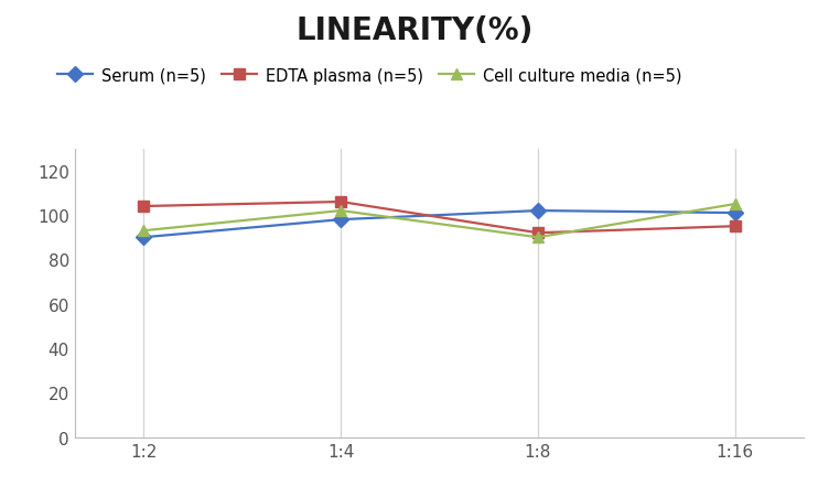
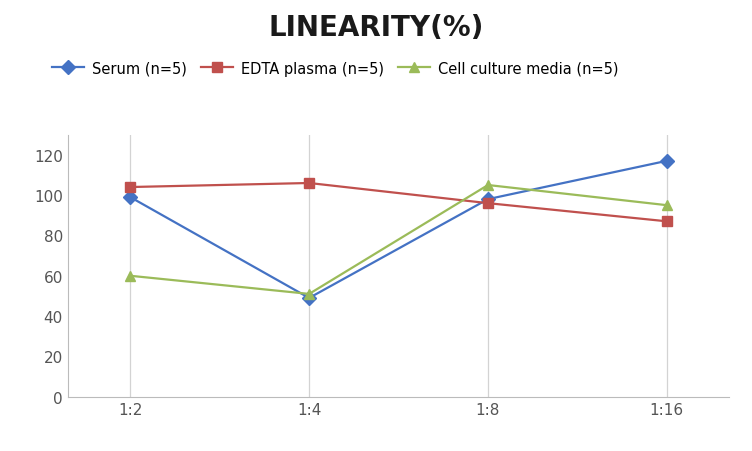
Serum (n=5)/1:2: 90 -> 99
Cell culture media (n=5)/1:2: 93 -> 60
Serum (n=5)/1:4: 98 -> 49
Cell culture media (n=5)/1:4: 102 -> 51
Serum (n=5)/1:8: 102 -> 98
EDTA plasma (n=5)/1:8: 92 -> 96
Cell culture media (n=5)/1:8: 90 -> 105
Serum (n=5)/1:16: 101 -> 117
EDTA plasma (n=5)/1:16: 95 -> 87
Cell culture media (n=5)/1:16: 105 -> 95
